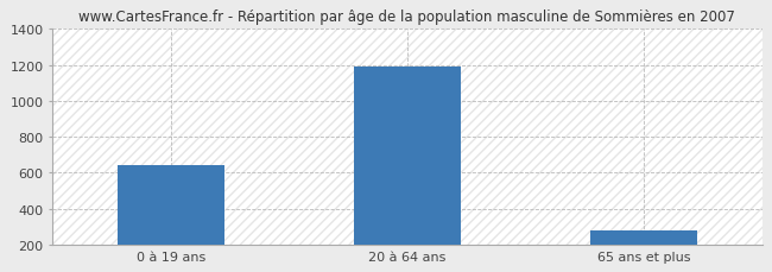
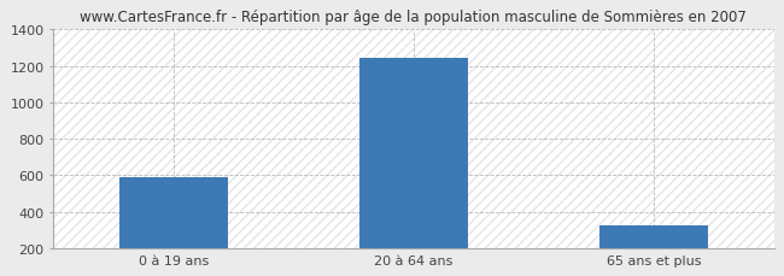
0 à 19 ans: 640 -> 590
20 à 64 ans: 1190 -> 1240
65 ans et plus: 280 -> 320
